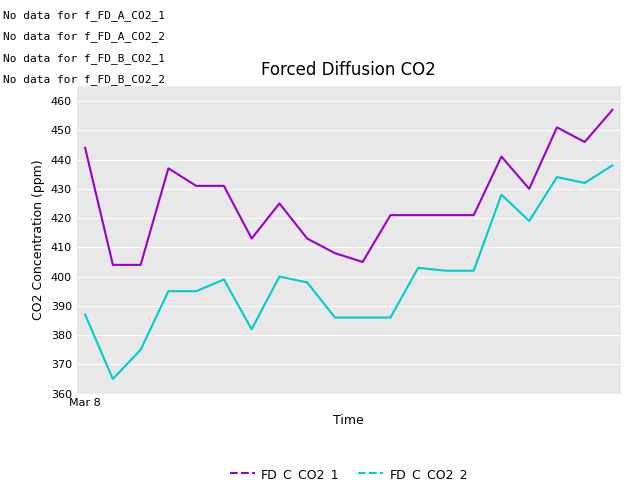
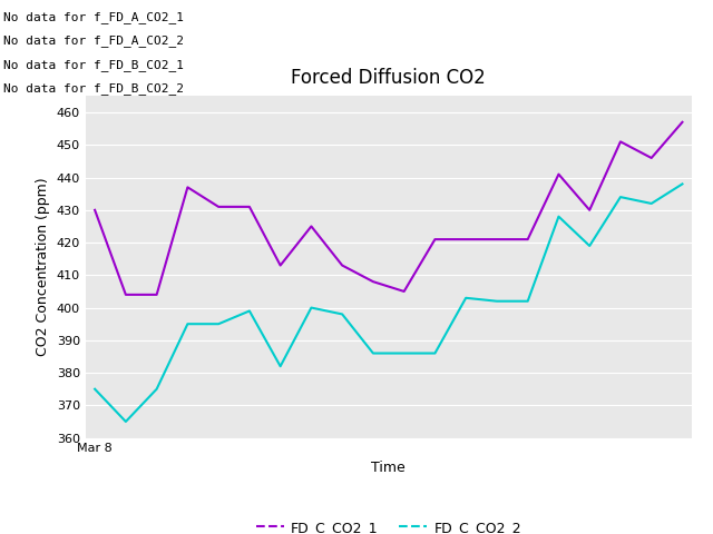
FD_C_CO2_1/Mar 8: 444 -> 430
FD_C_CO2_2/Mar 8: 387 -> 375
